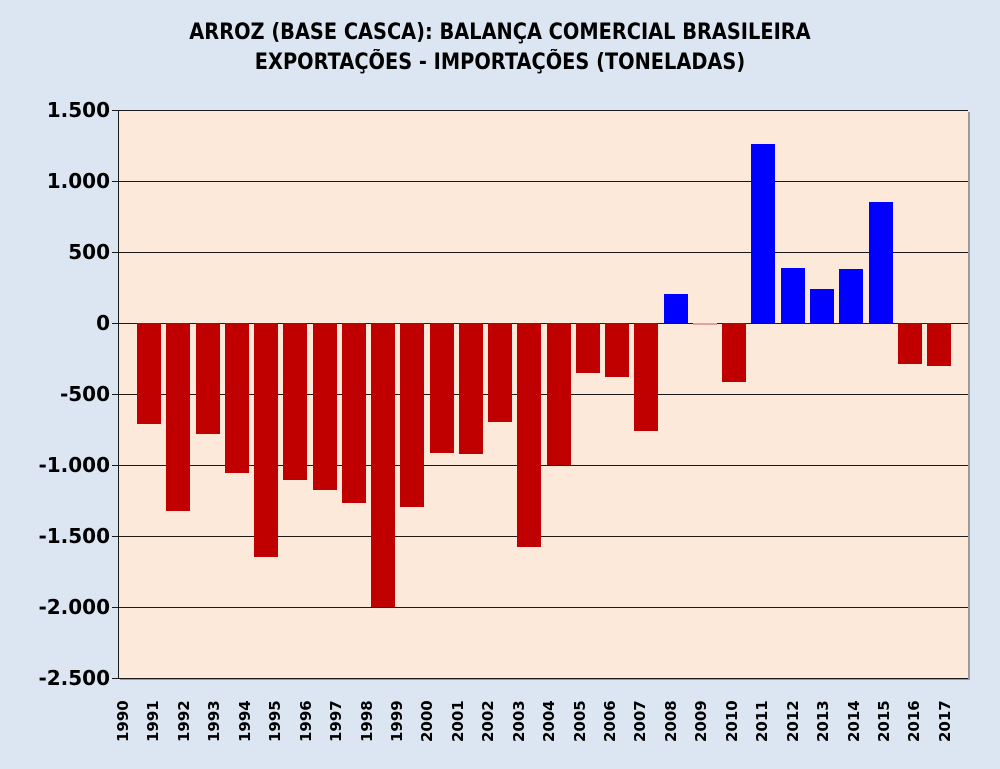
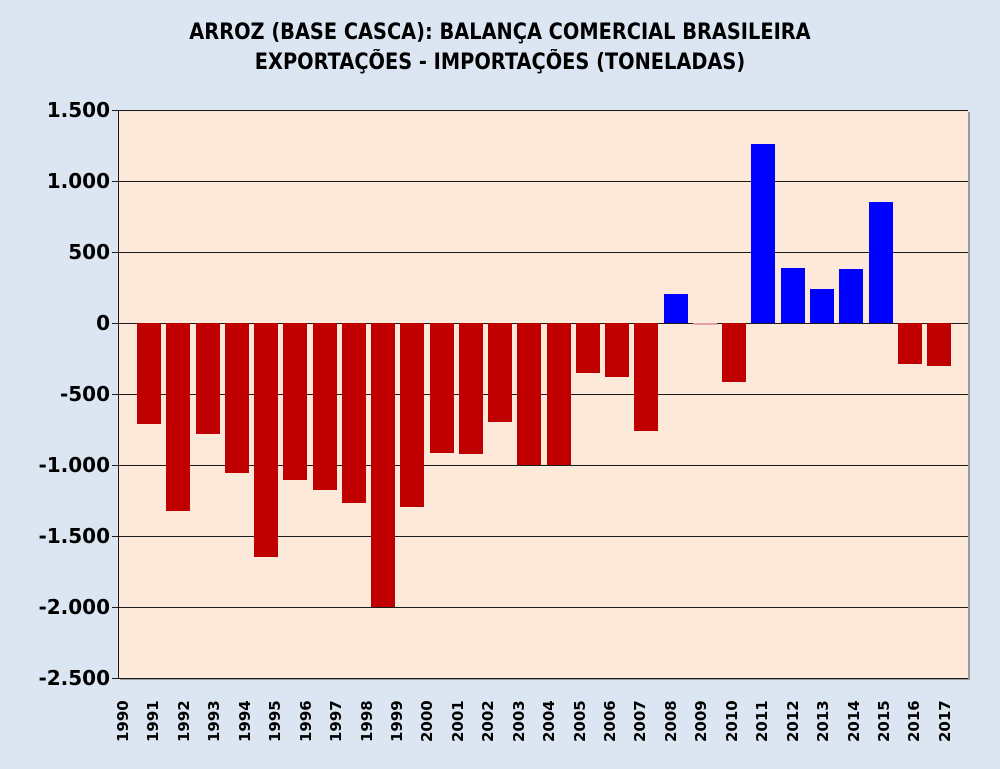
2003: -1580 -> -1000
